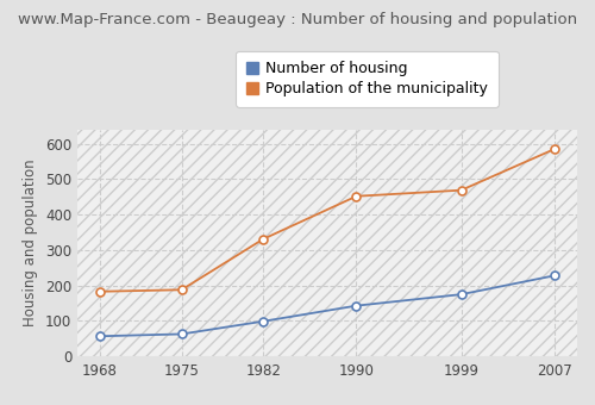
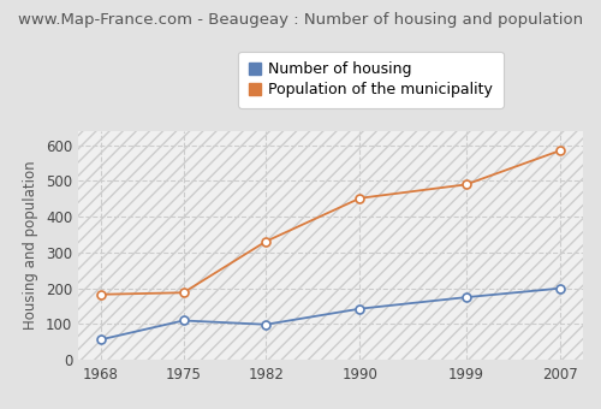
Number of housing/1975: 63 -> 110
Population of the municipality/1999: 469 -> 490
Number of housing/2007: 228 -> 200
